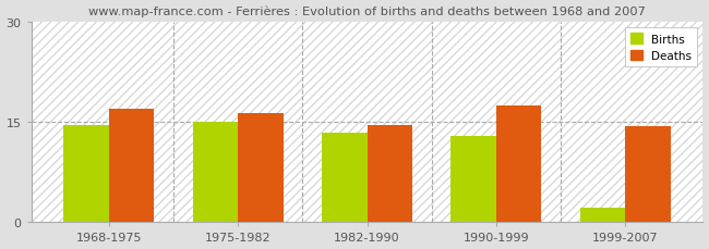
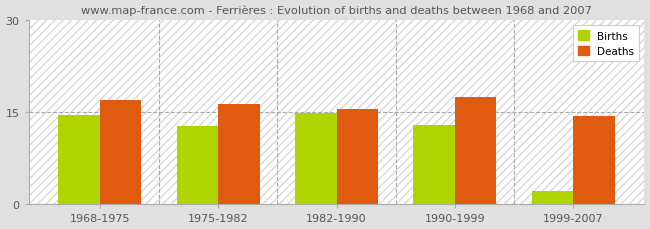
Births/1975-1982: 15.0 -> 12.8
Births/1982-1990: 13.4 -> 14.8
Deaths/1982-1990: 14.6 -> 15.6
